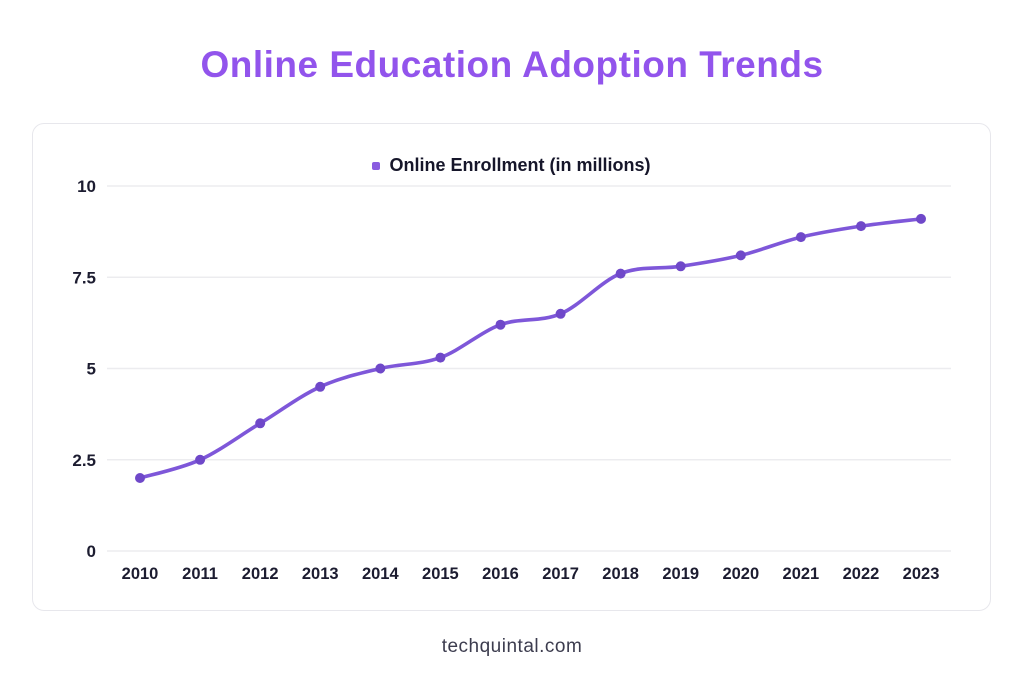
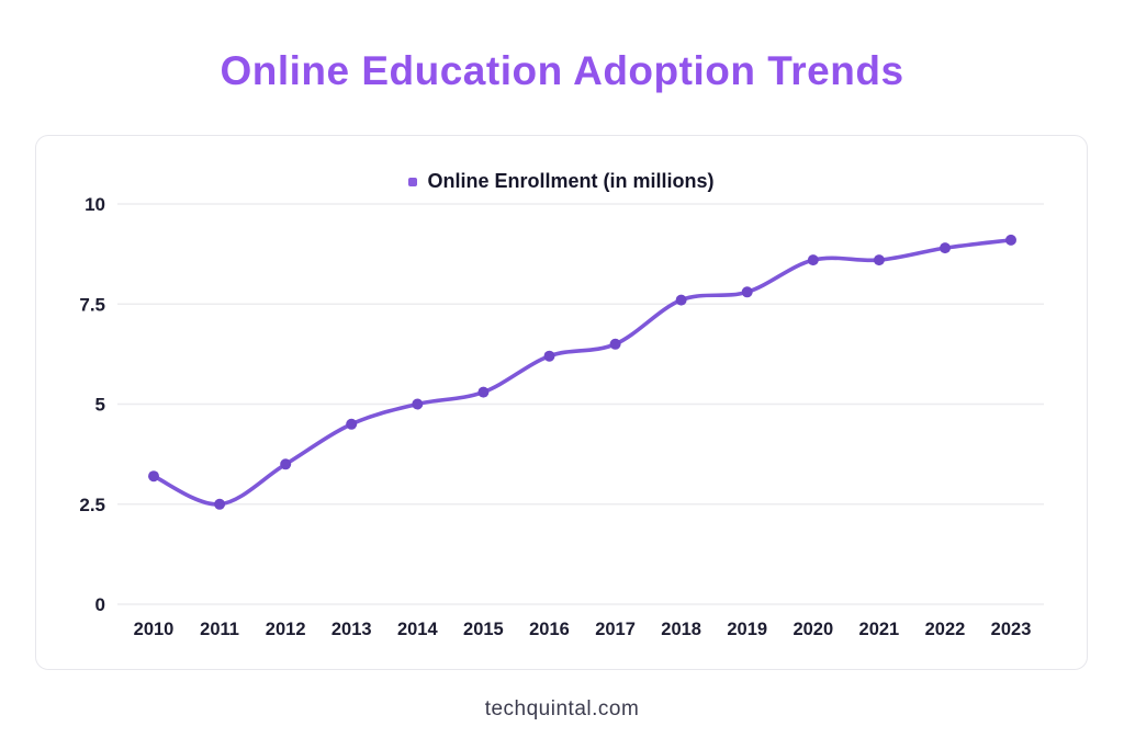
2010: 2.0 -> 3.2
2020: 8.1 -> 8.6
